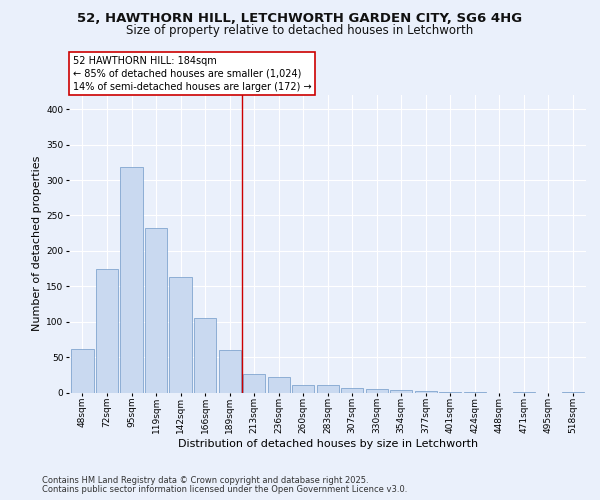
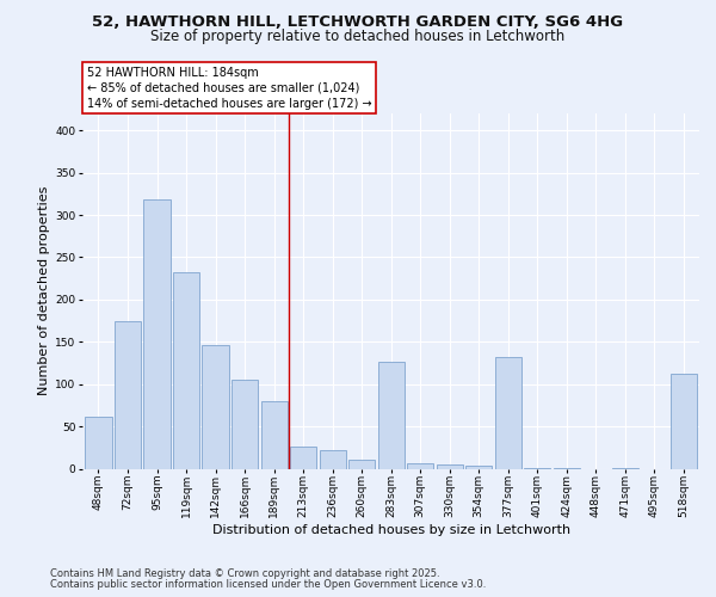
142sqm: 163 -> 146
189sqm: 60 -> 80
283sqm: 11 -> 126
377sqm: 2 -> 132
518sqm: 1 -> 112
